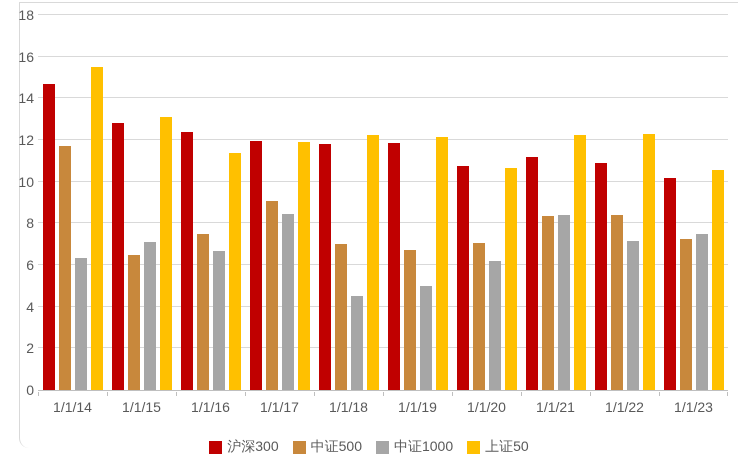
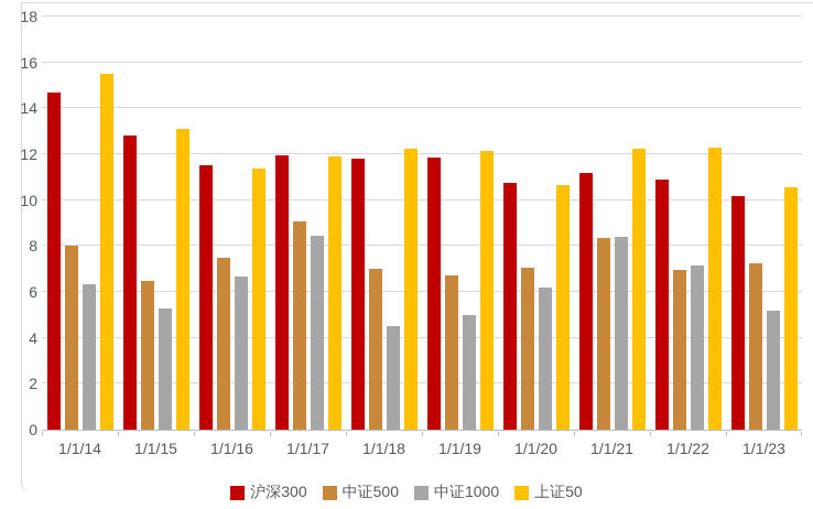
中证500/1/1/14: 11.7 -> 8.0
中证1000/1/1/15: 7.1 -> 5.3
沪深300/1/1/16: 12.4 -> 11.5
中证500/1/1/22: 8.4 -> 7.0
中证1000/1/1/23: 7.5 -> 5.2
